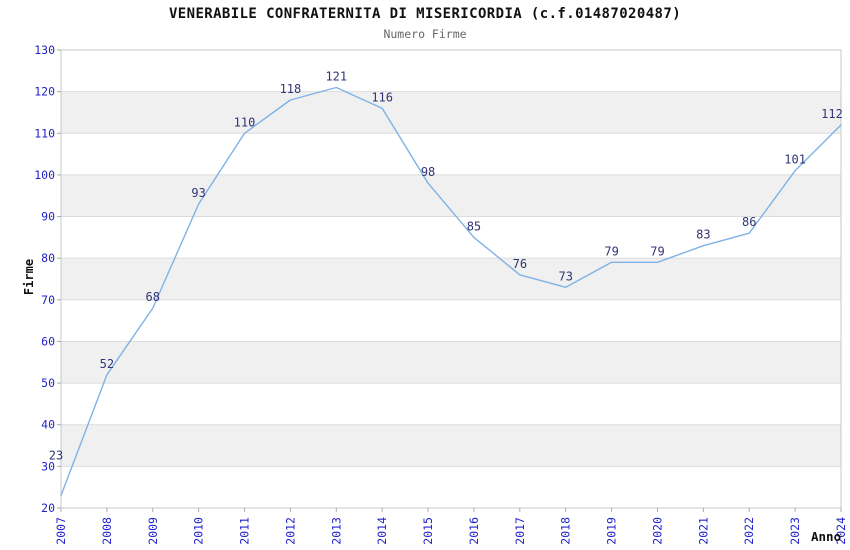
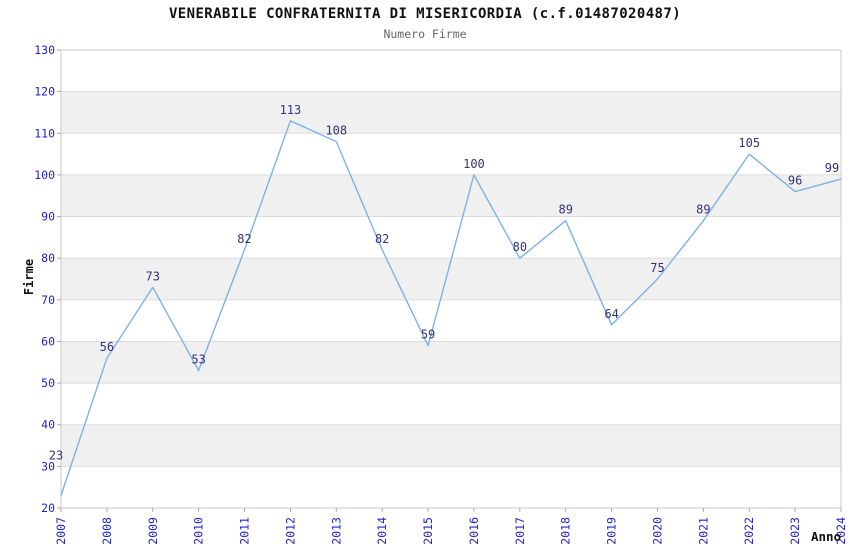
2008: 52 -> 56
2009: 68 -> 73
2010: 93 -> 53
2011: 110 -> 82
2012: 118 -> 113
2013: 121 -> 108
2014: 116 -> 82
2015: 98 -> 59
2016: 85 -> 100
2017: 76 -> 80
2018: 73 -> 89
2019: 79 -> 64
2020: 79 -> 75
2021: 83 -> 89
2022: 86 -> 105
2023: 101 -> 96
2024: 112 -> 99
